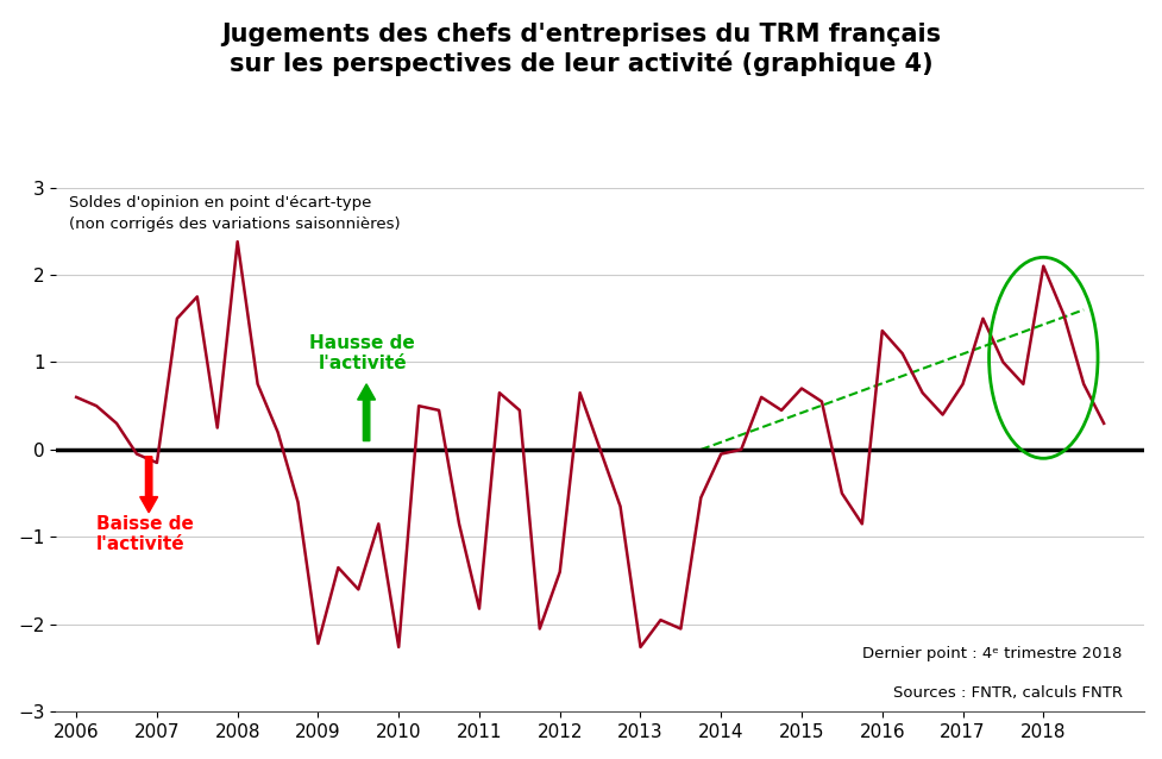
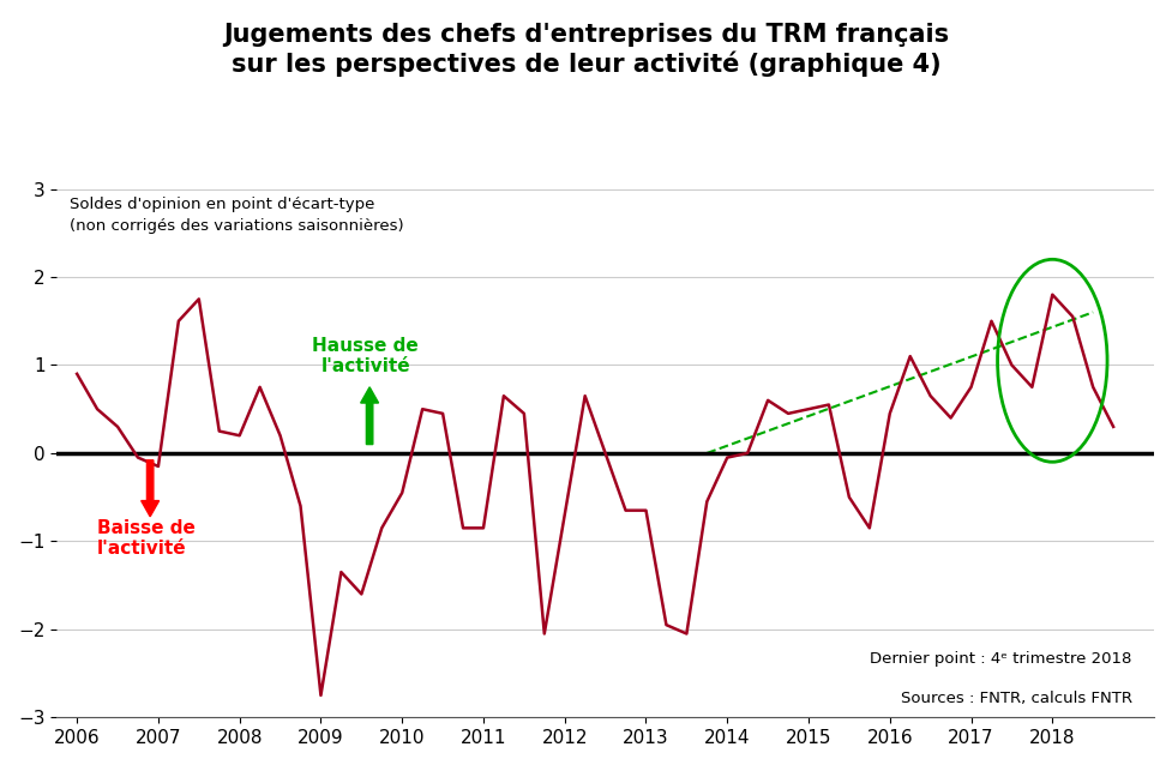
2006: 0.60 -> 0.90
2008: 2.38 -> 0.20
2009: -2.22 -> -2.75
2010: -2.26 -> -0.45
2011: -1.82 -> -0.85
2012: -1.40 -> -0.70
2013: -2.26 -> -0.65
2015: 0.70 -> 0.50
2016: 1.36 -> 0.45
2018: 2.10 -> 1.80
